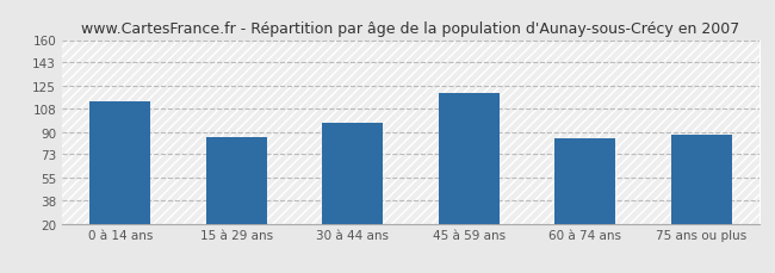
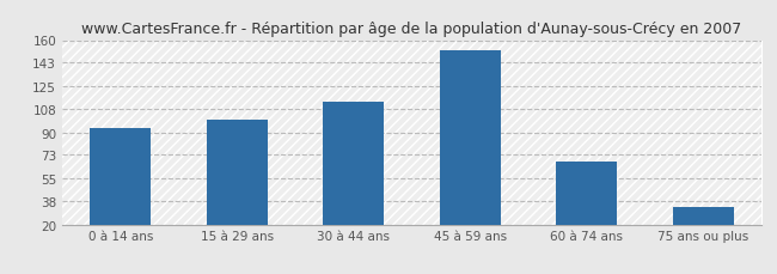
0 à 14 ans: 113 -> 93
15 à 29 ans: 86 -> 100
30 à 44 ans: 97 -> 113
45 à 59 ans: 120 -> 152
60 à 74 ans: 85 -> 68
75 ans ou plus: 88 -> 33
